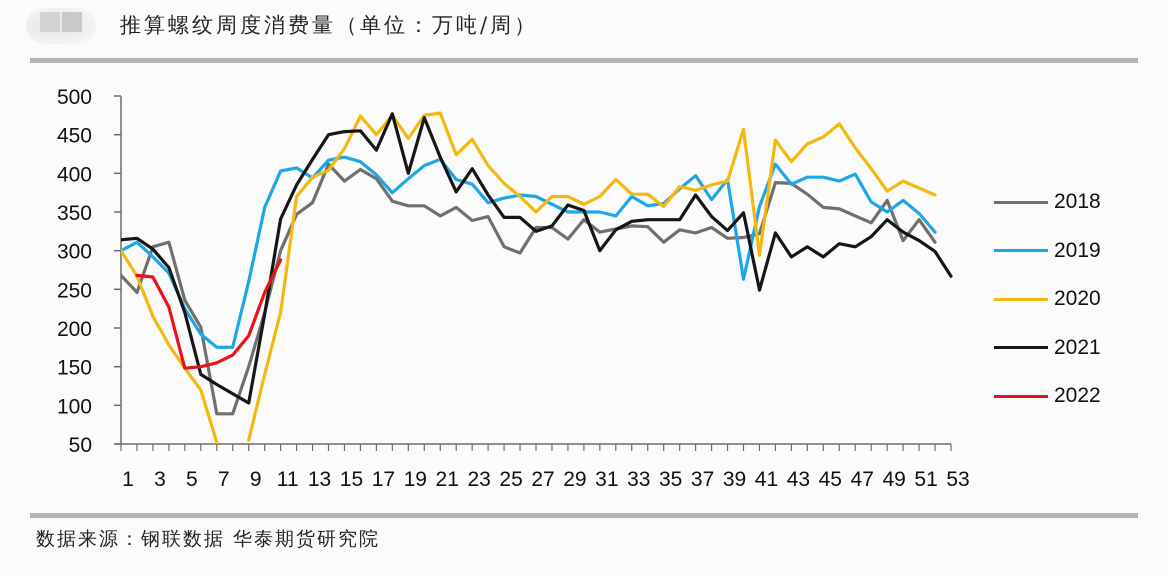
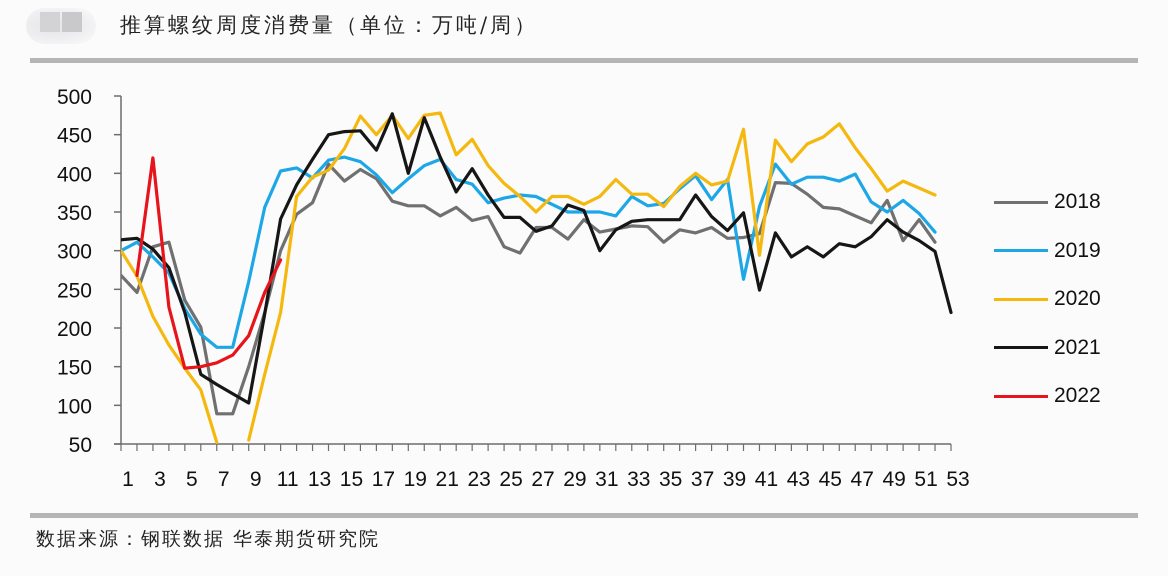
2022/3: 270 -> 420
2020/37: 380 -> 400
2021/53: 270 -> 220
